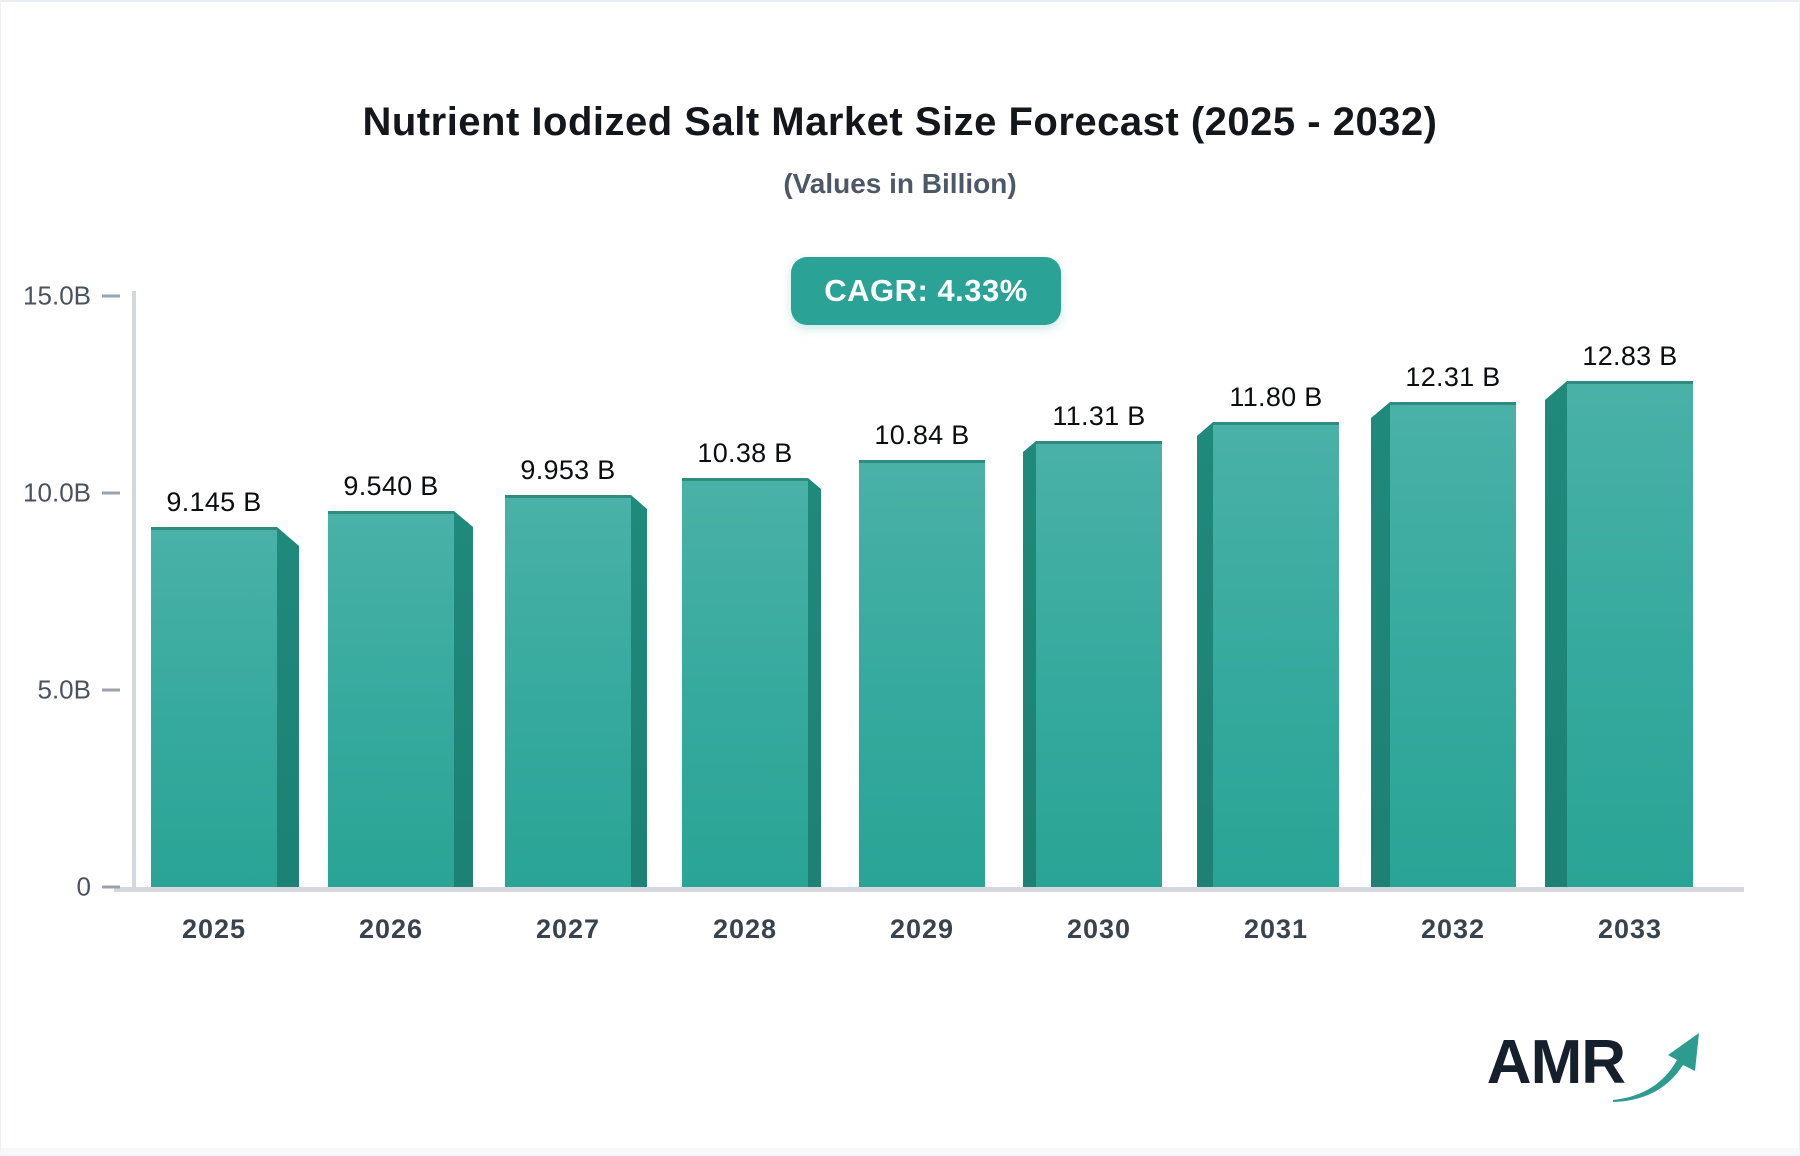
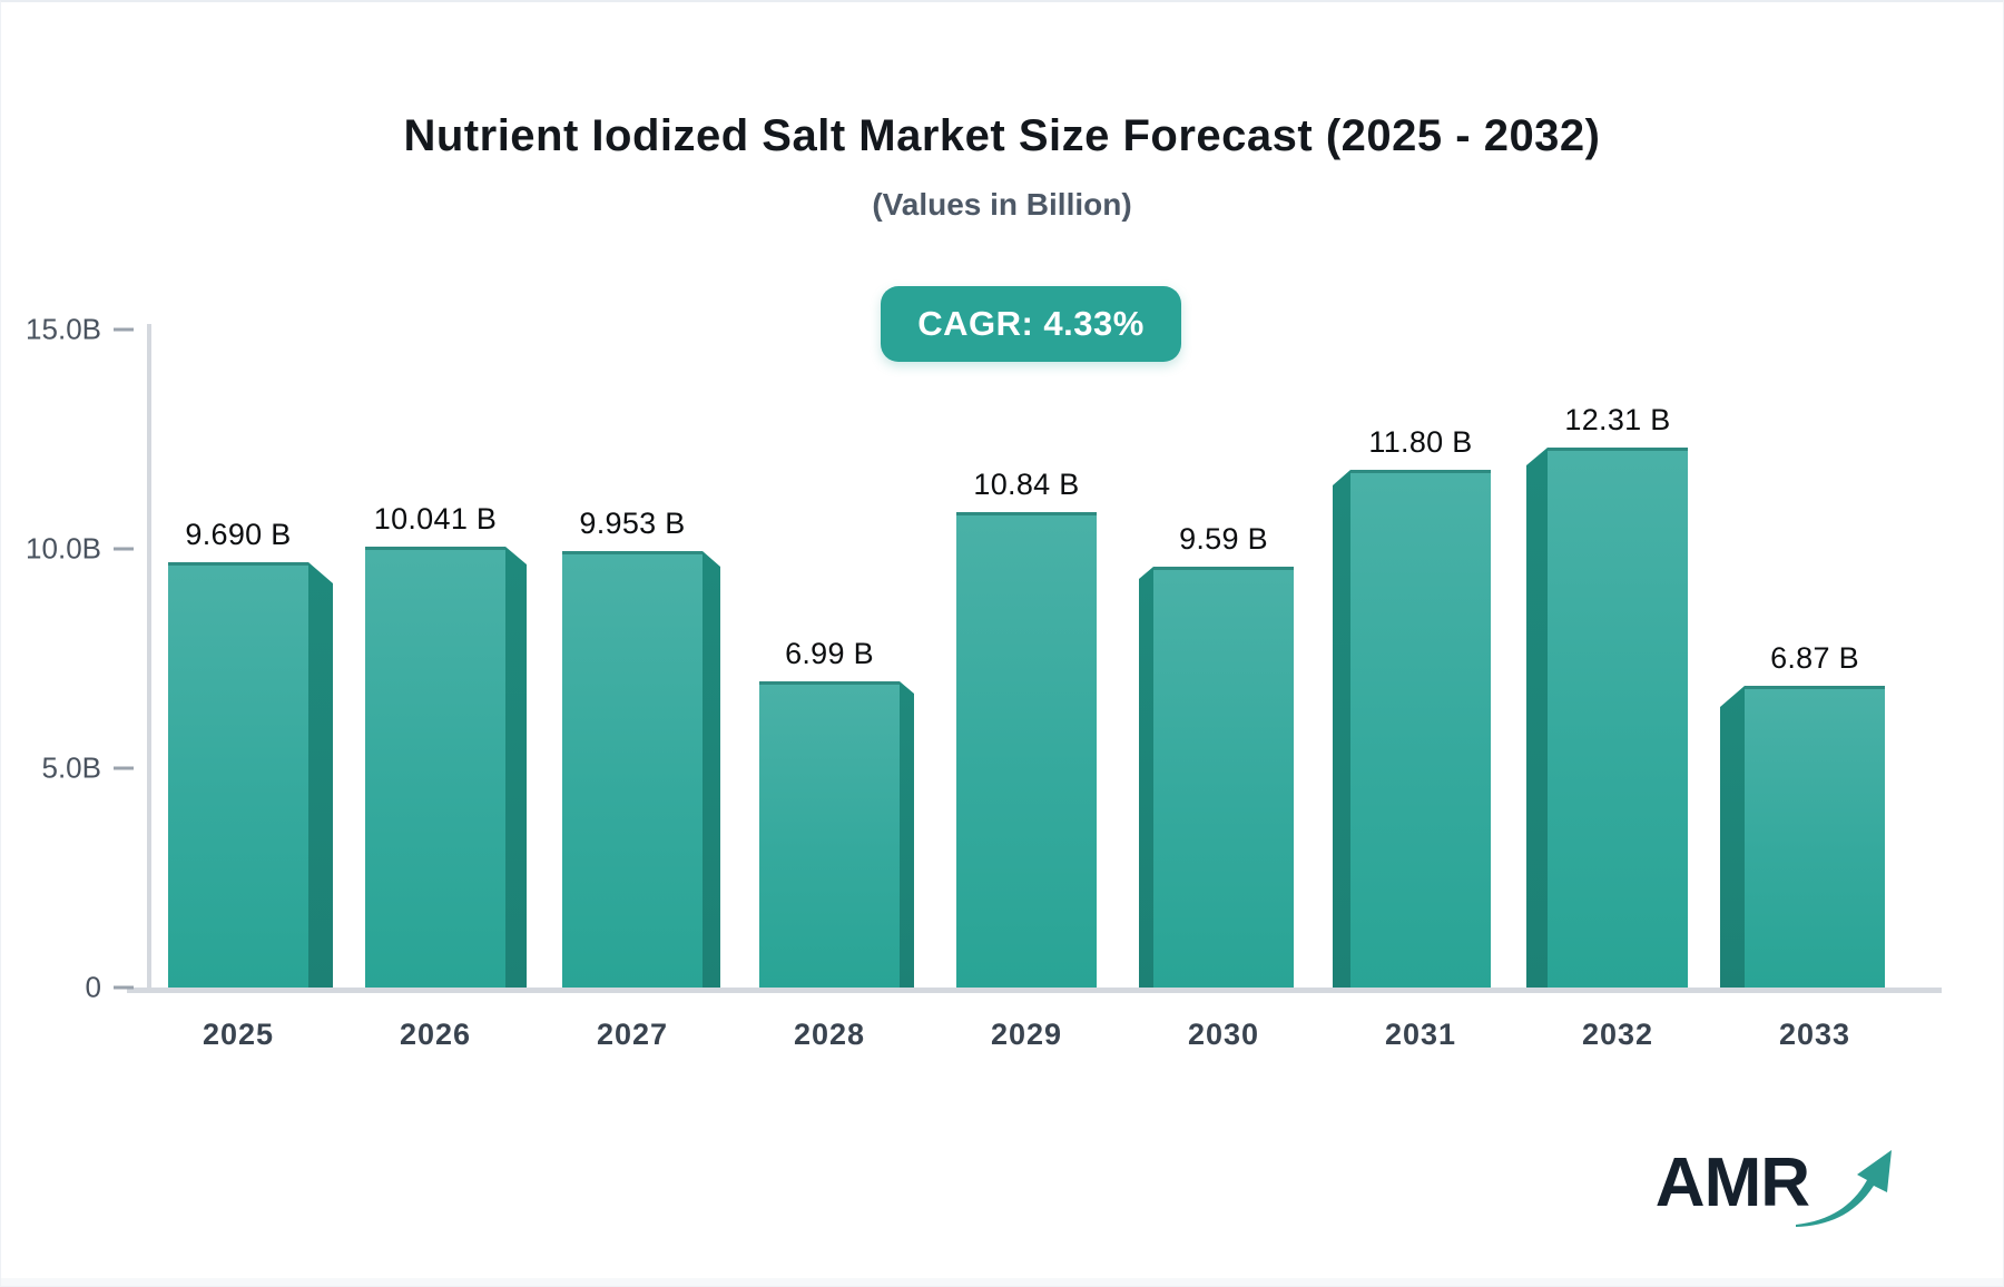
2025: 9.145 -> 9.690
2026: 9.540 -> 10.041
2028: 10.38 -> 6.99
2030: 11.31 -> 9.59
2033: 12.83 -> 6.87
